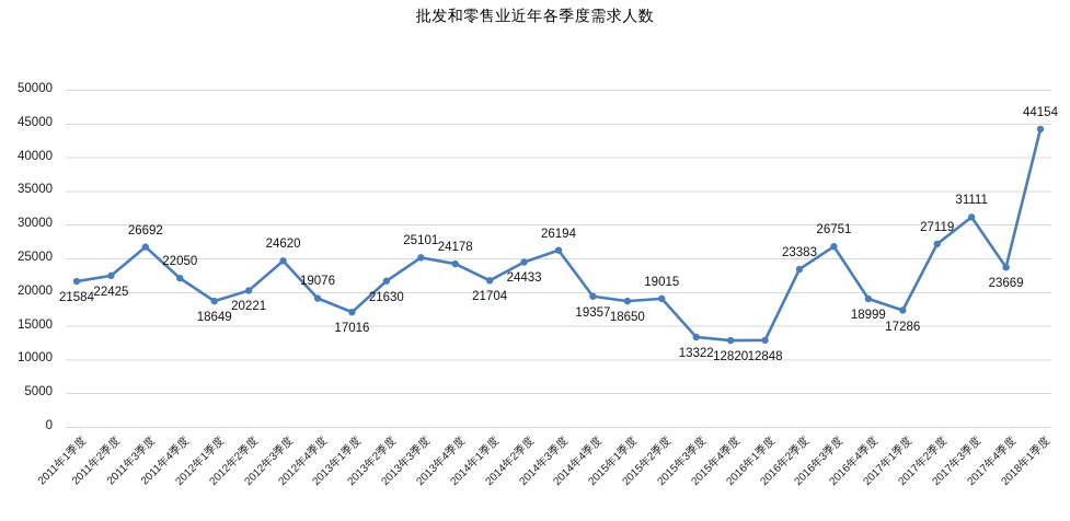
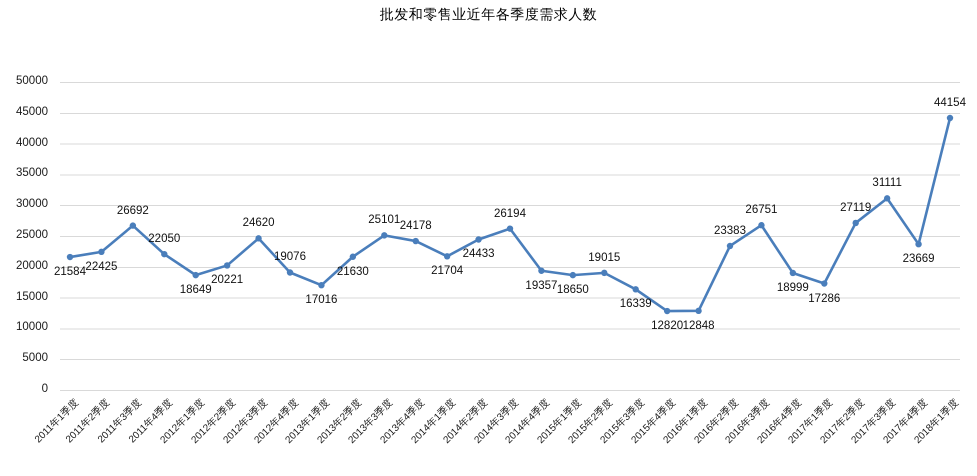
2015年3季度: 13322 -> 16339
